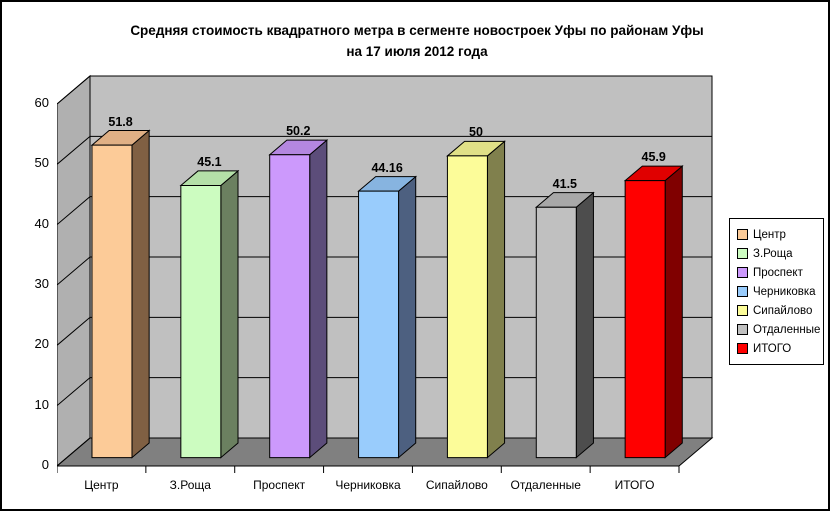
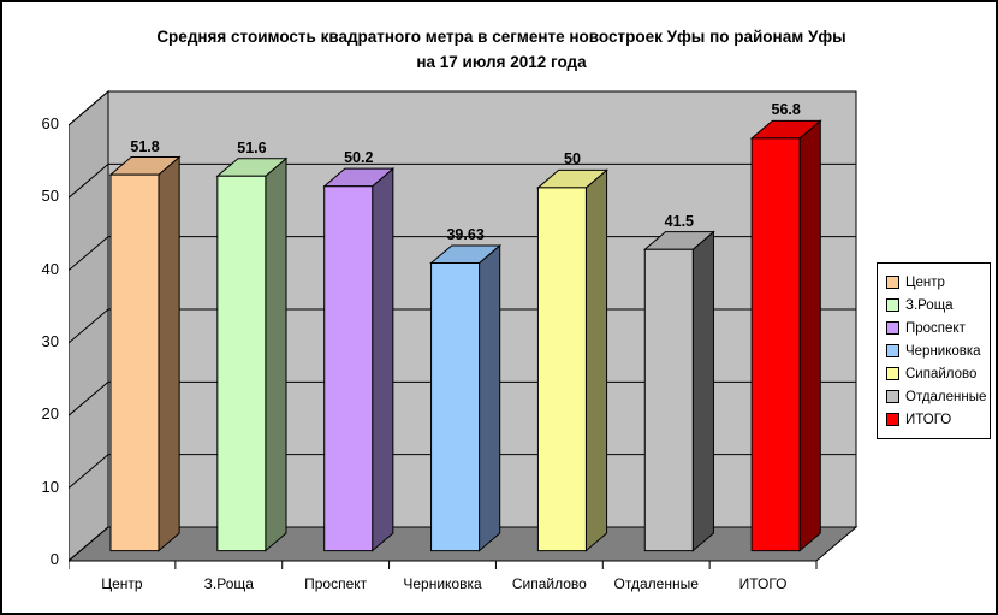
З.Роща: 45.1 -> 51.6
Черниковка: 44.16 -> 39.63
ИТОГО: 45.9 -> 56.8
